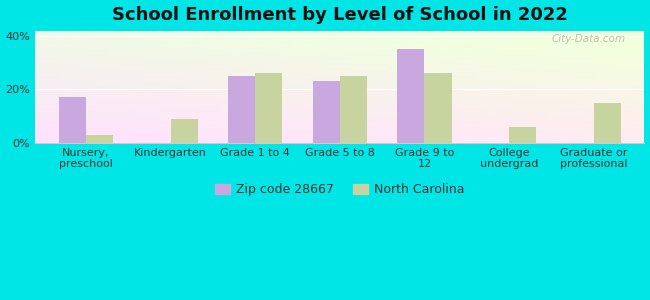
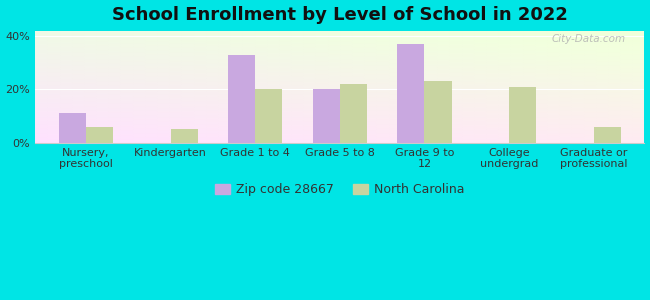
Zip code 28667/Nursery, preschool: 17% -> 11%
North Carolina/Nursery, preschool: 3% -> 6%
North Carolina/Kindergarten: 9% -> 5%
Zip code 28667/Grade 1 to 4: 25% -> 33%
North Carolina/Grade 1 to 4: 26% -> 20%
Zip code 28667/Grade 5 to 8: 23% -> 20%
North Carolina/Grade 5 to 8: 25% -> 22%
Zip code 28667/Grade 9 to 12: 35% -> 37%
North Carolina/Grade 9 to 12: 26% -> 23%
North Carolina/College undergrad: 6% -> 21%
North Carolina/Graduate or professional: 15% -> 6%
